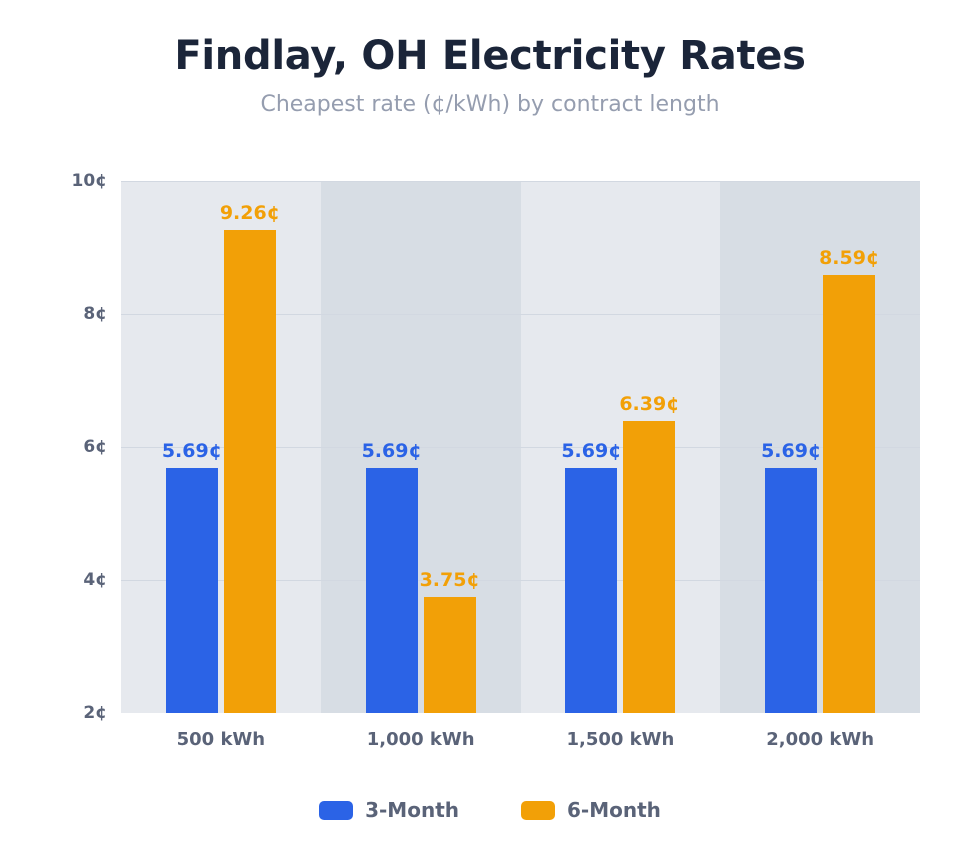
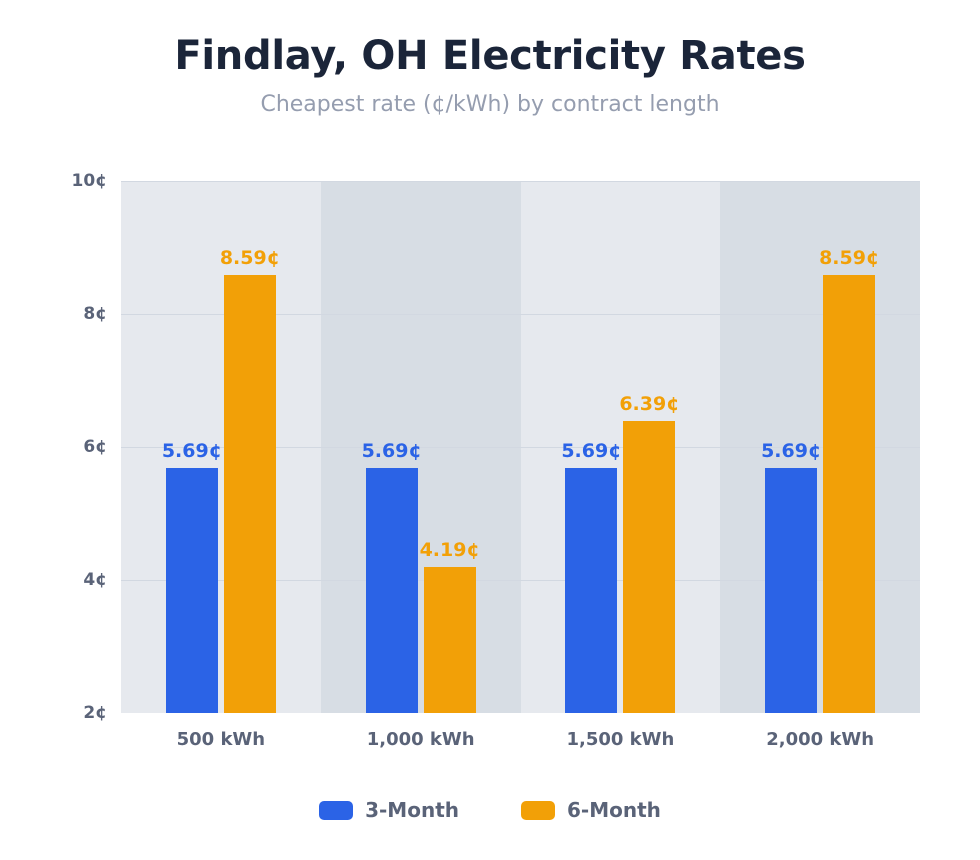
6-Month/500 kWh: 9.26 -> 8.59
6-Month/1,000 kWh: 3.75 -> 4.19
